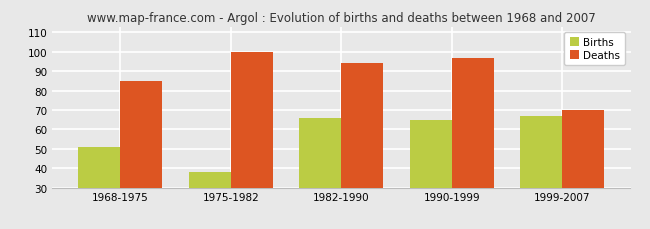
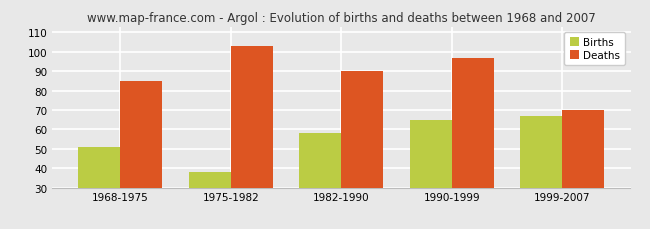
Deaths/1975-1982: 100 -> 103
Births/1982-1990: 66 -> 58
Deaths/1982-1990: 94 -> 90
